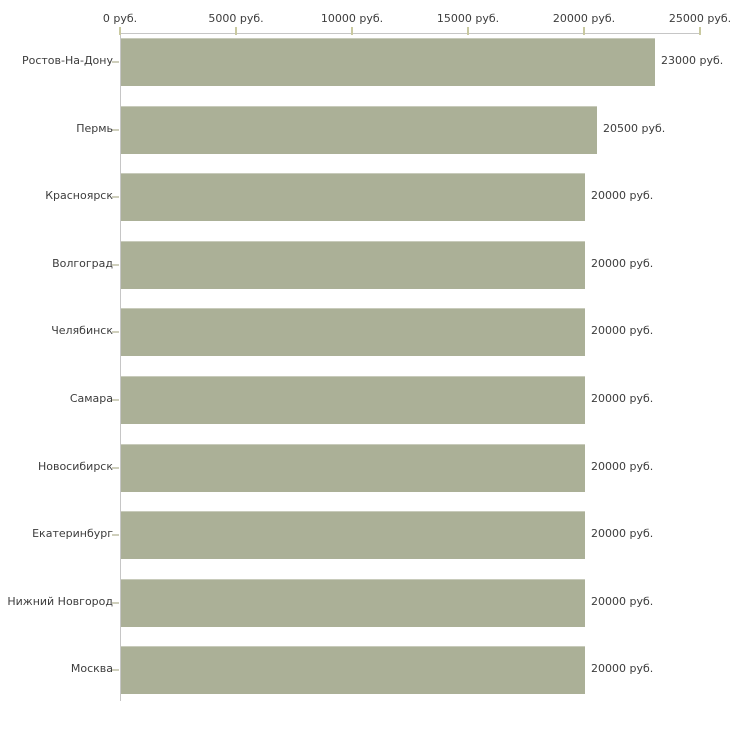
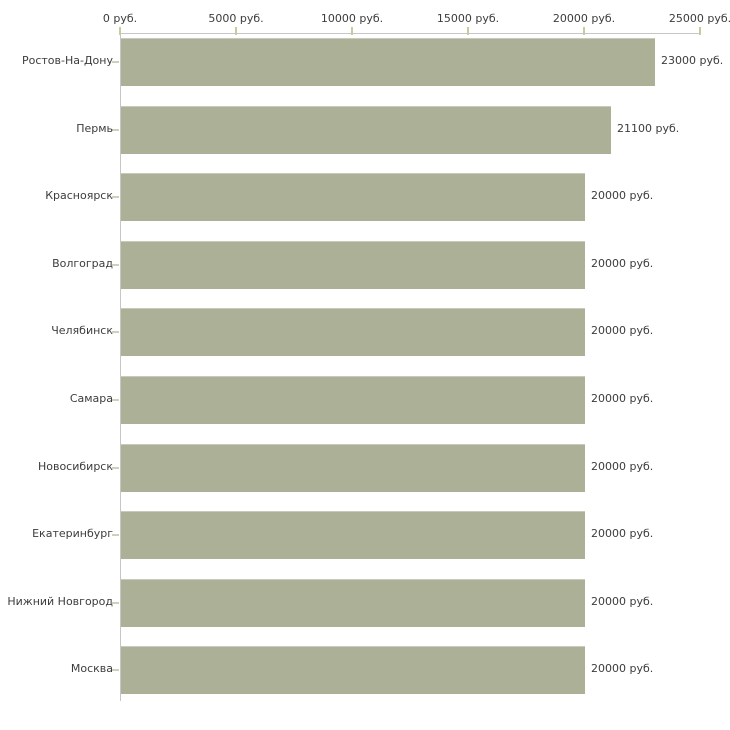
Пермь: 20500 -> 21100
